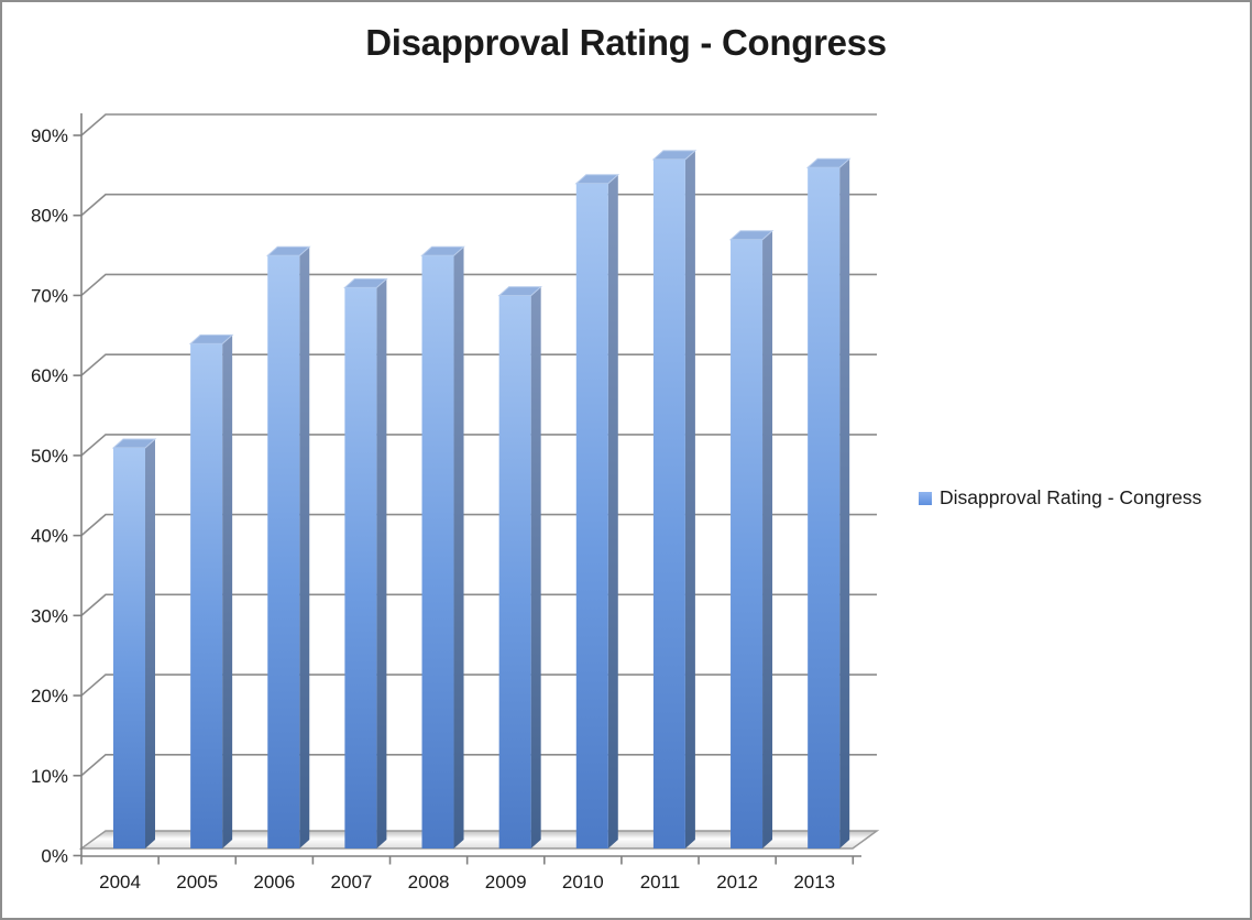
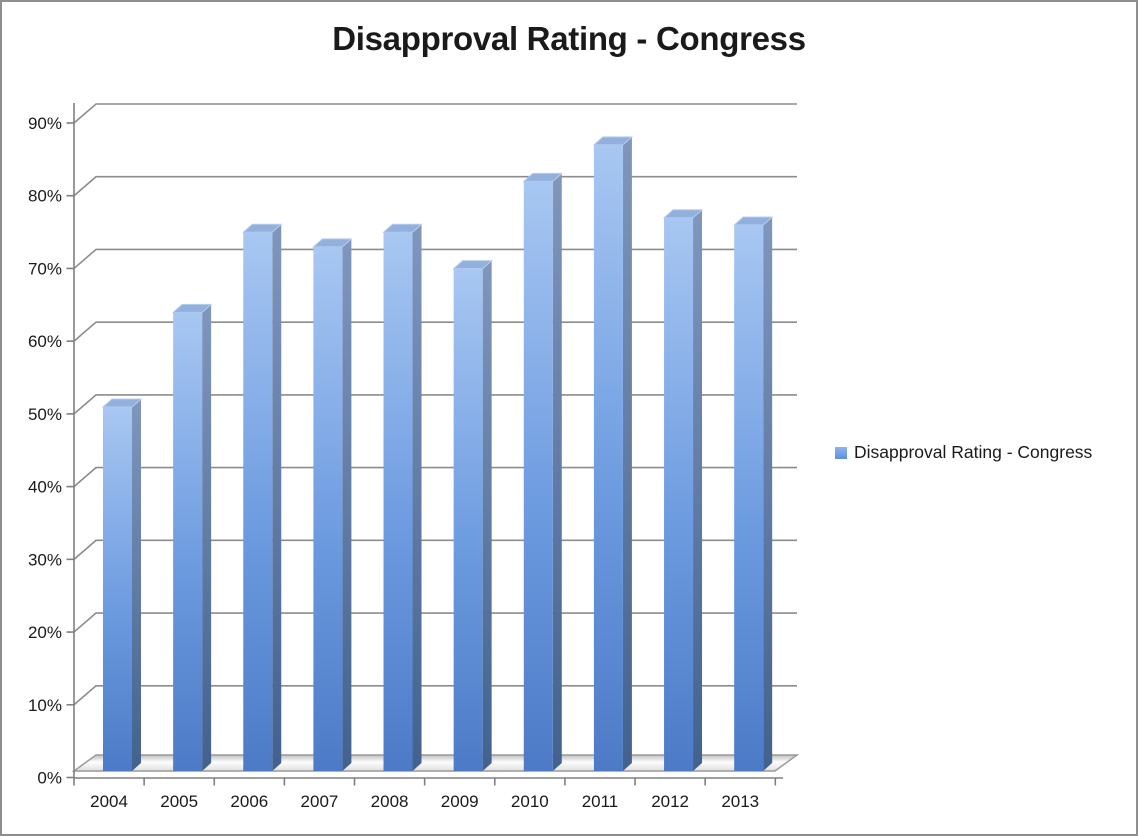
2007: 70% -> 72%
2010: 83% -> 81%
2013: 85% -> 75%
